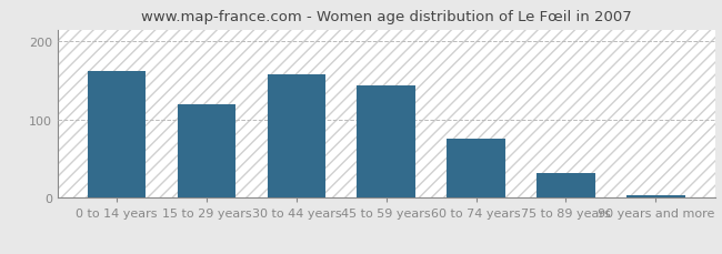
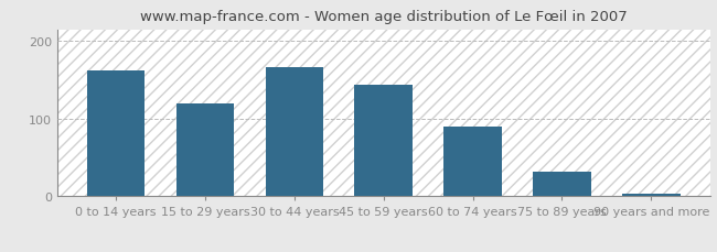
30 to 44 years: 158 -> 166
60 to 74 years: 75 -> 90
